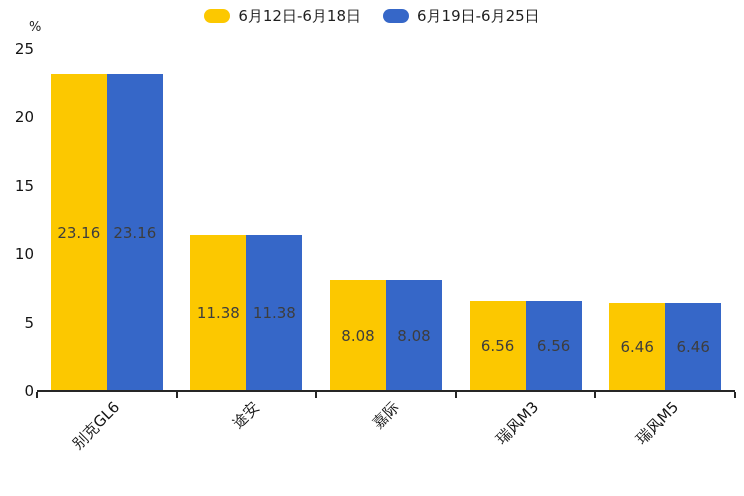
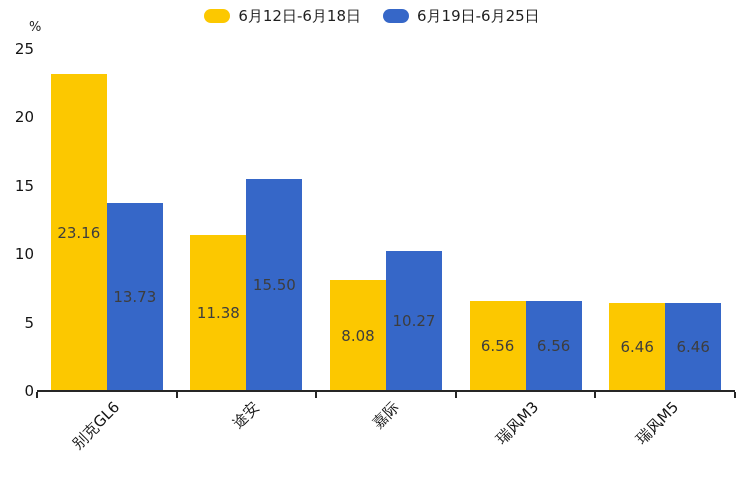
6月19日-6月25日/别克GL6: 23.16 -> 13.73
6月19日-6月25日/途安: 11.38 -> 15.50
6月19日-6月25日/嘉际: 8.08 -> 10.27
